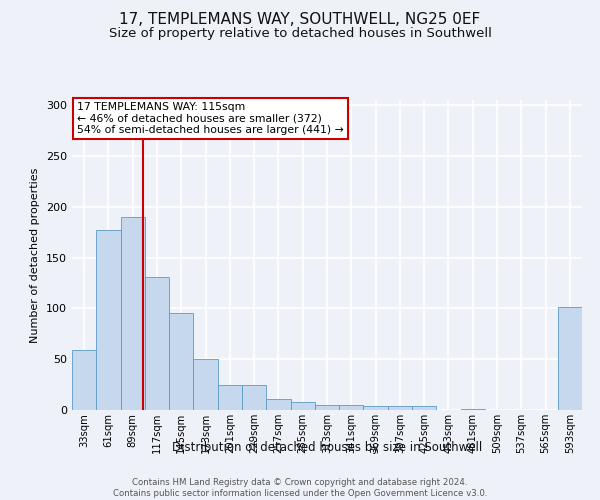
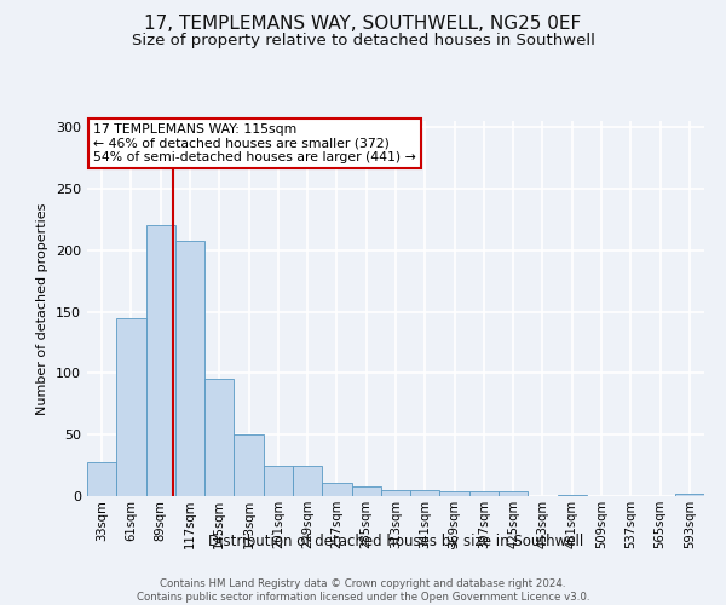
33sqm: 59 -> 28
61sqm: 177 -> 145
89sqm: 190 -> 220
117sqm: 131 -> 208
593sqm: 101 -> 2
